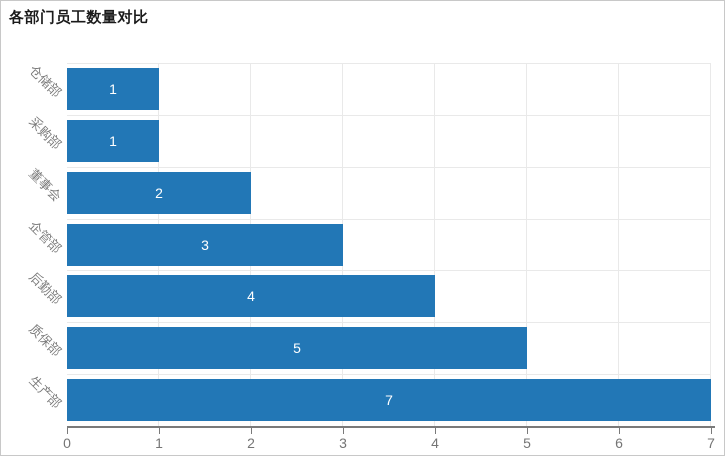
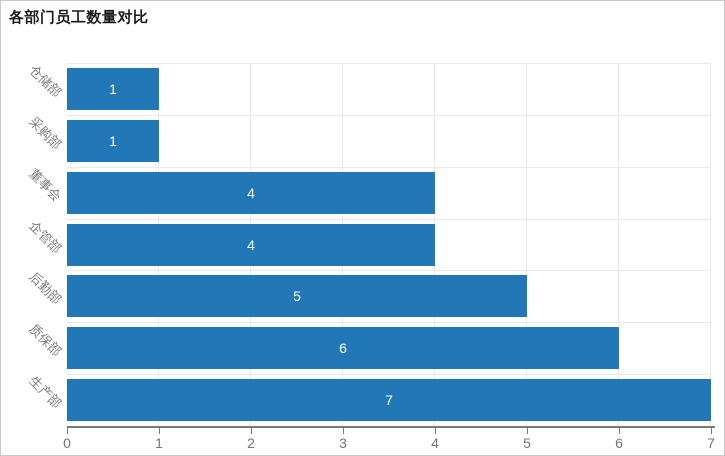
董事会: 2 -> 4
企管部: 3 -> 4
后勤部: 4 -> 5
质保部: 5 -> 6
